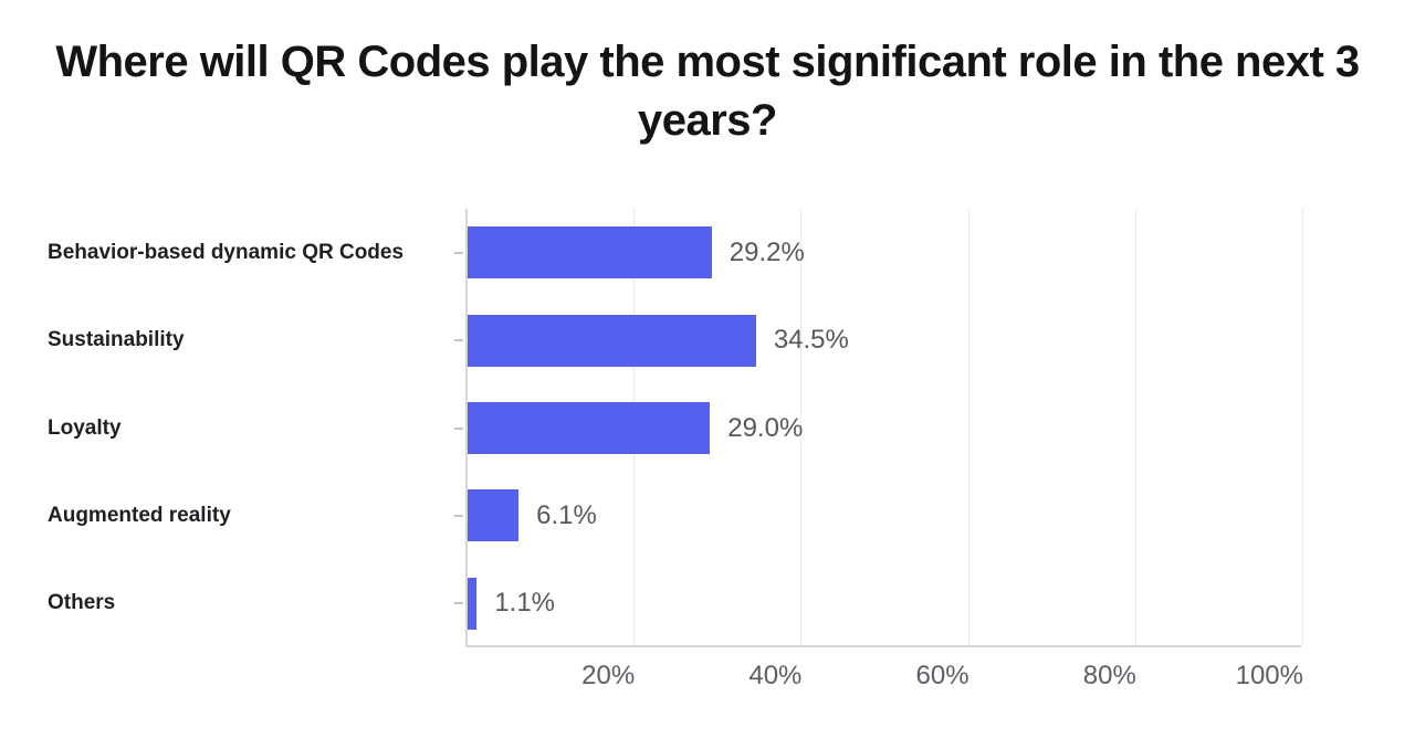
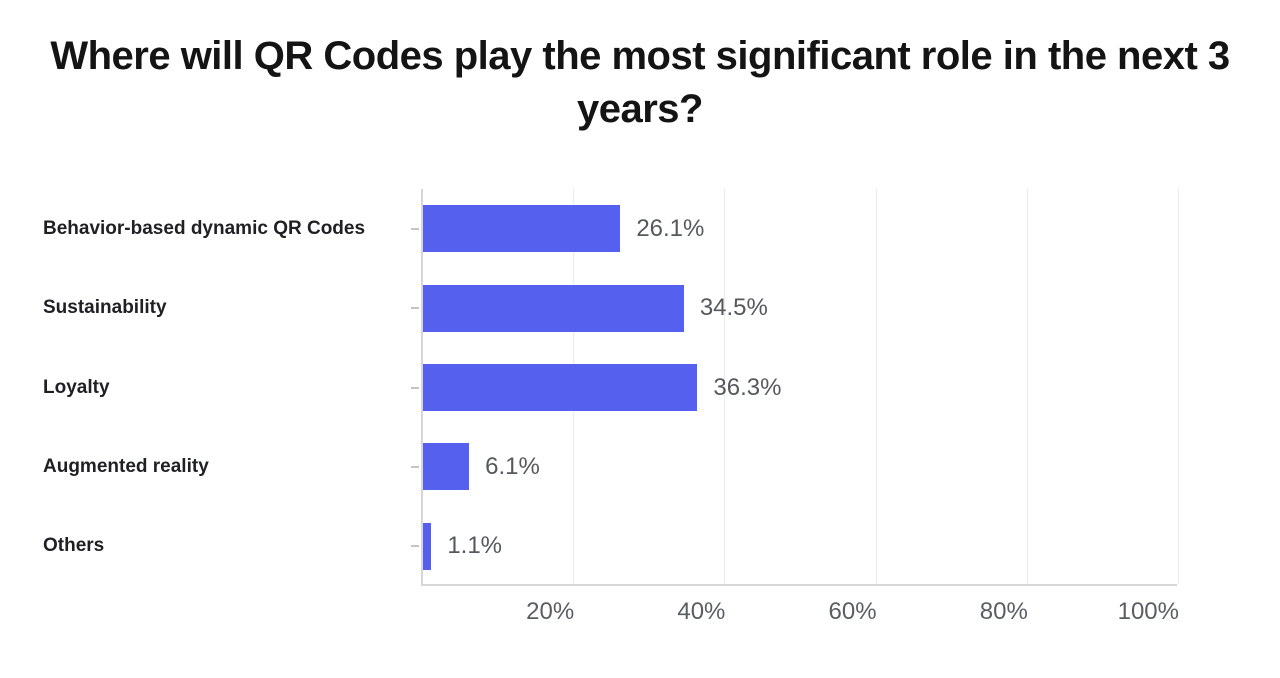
Behavior-based dynamic QR Codes: 29.2% -> 26.1%
Loyalty: 29.0% -> 36.3%
